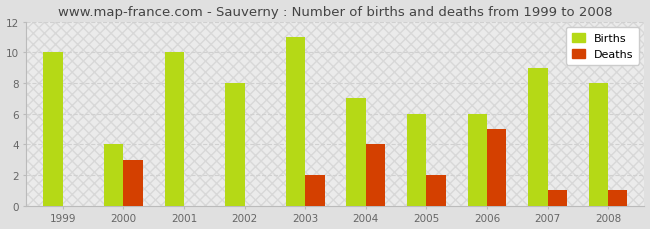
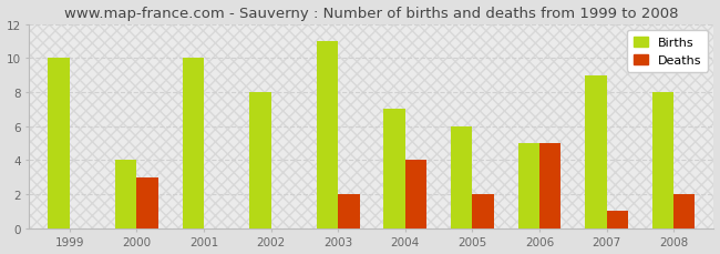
Births/2006: 6 -> 5
Deaths/2008: 1 -> 2
